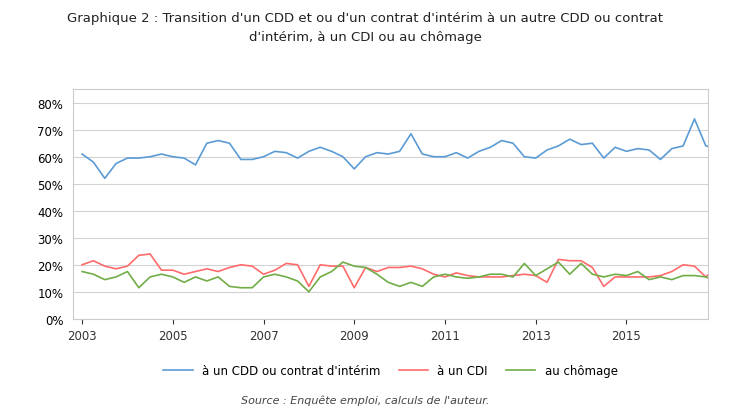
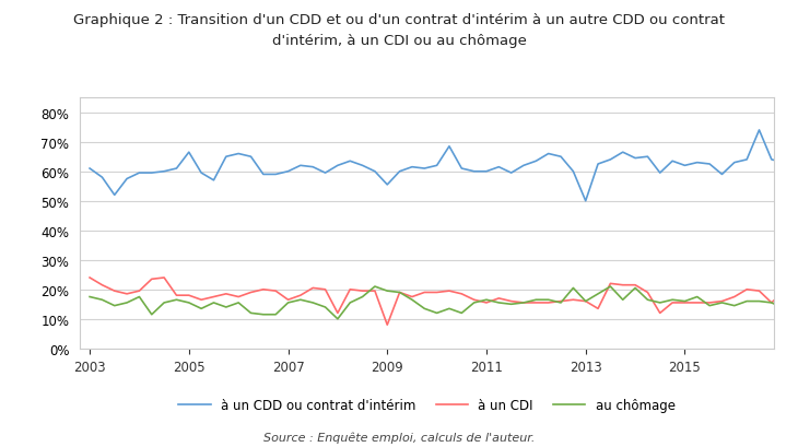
à un CDI/2003: 20.0% -> 24.0%
à un CDD ou contrat d'intérim/2005: 60.0% -> 66.5%
à un CDI/2009: 11.5% -> 8.0%
à un CDD ou contrat d'intérim/2013: 59.5% -> 50.0%
